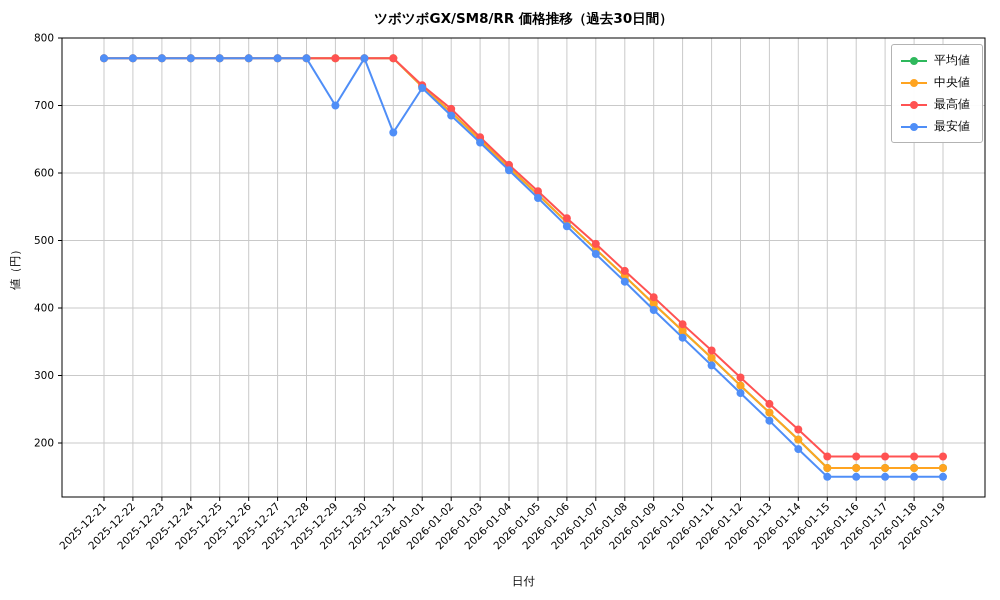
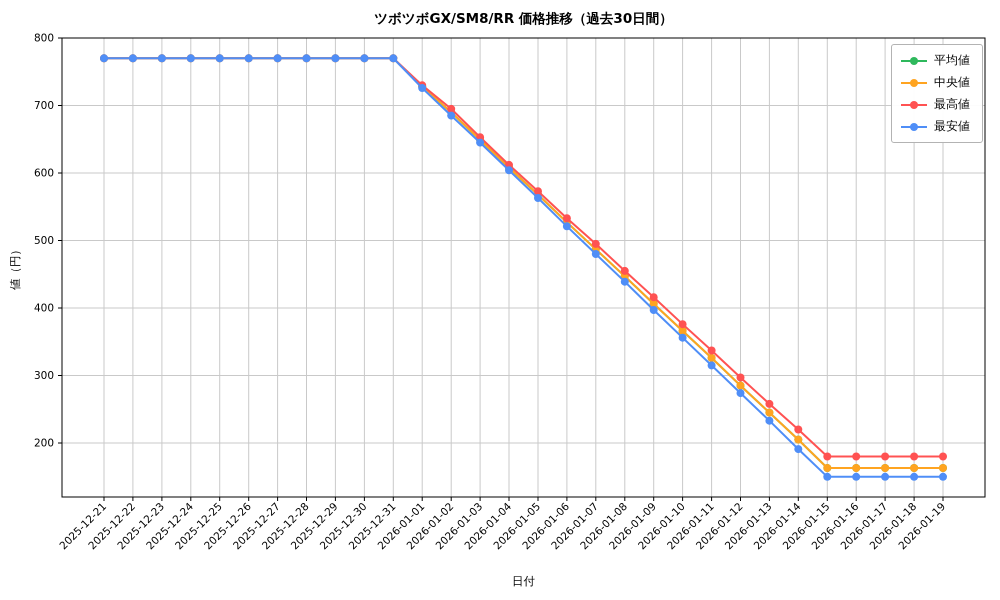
最安値/2025-12-29: 700 -> 770
最安値/2025-12-31: 660 -> 770
